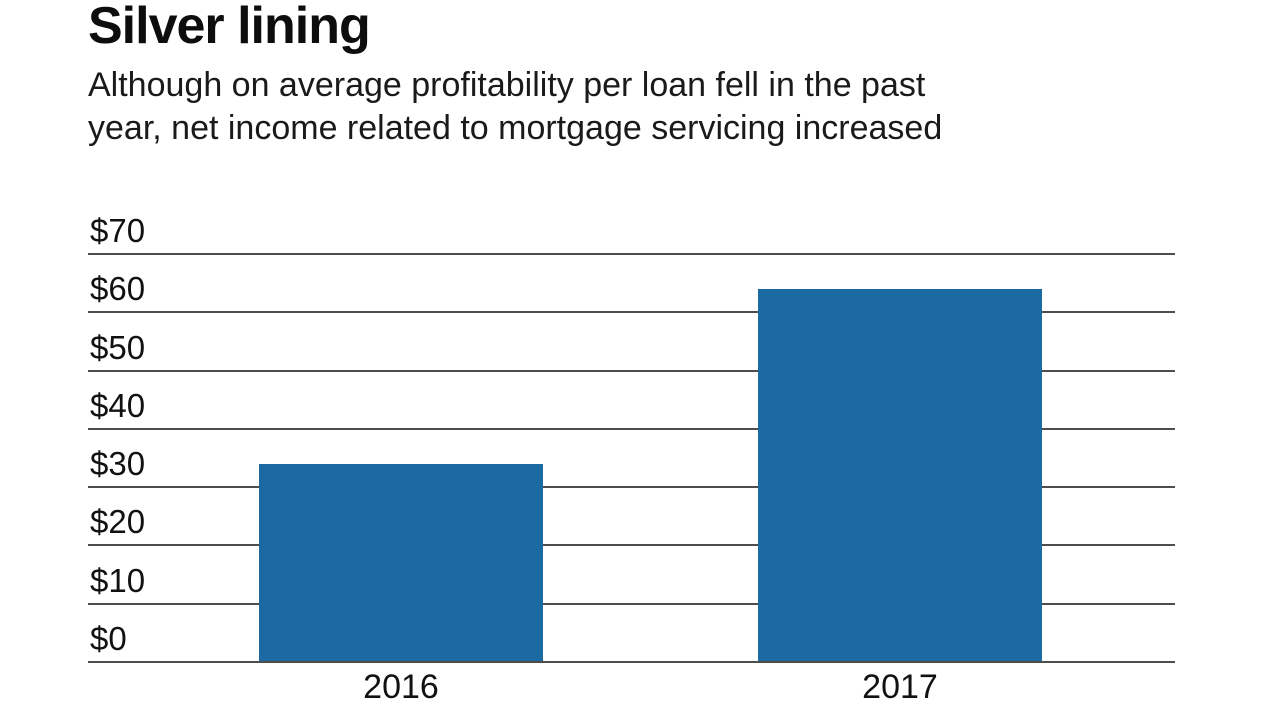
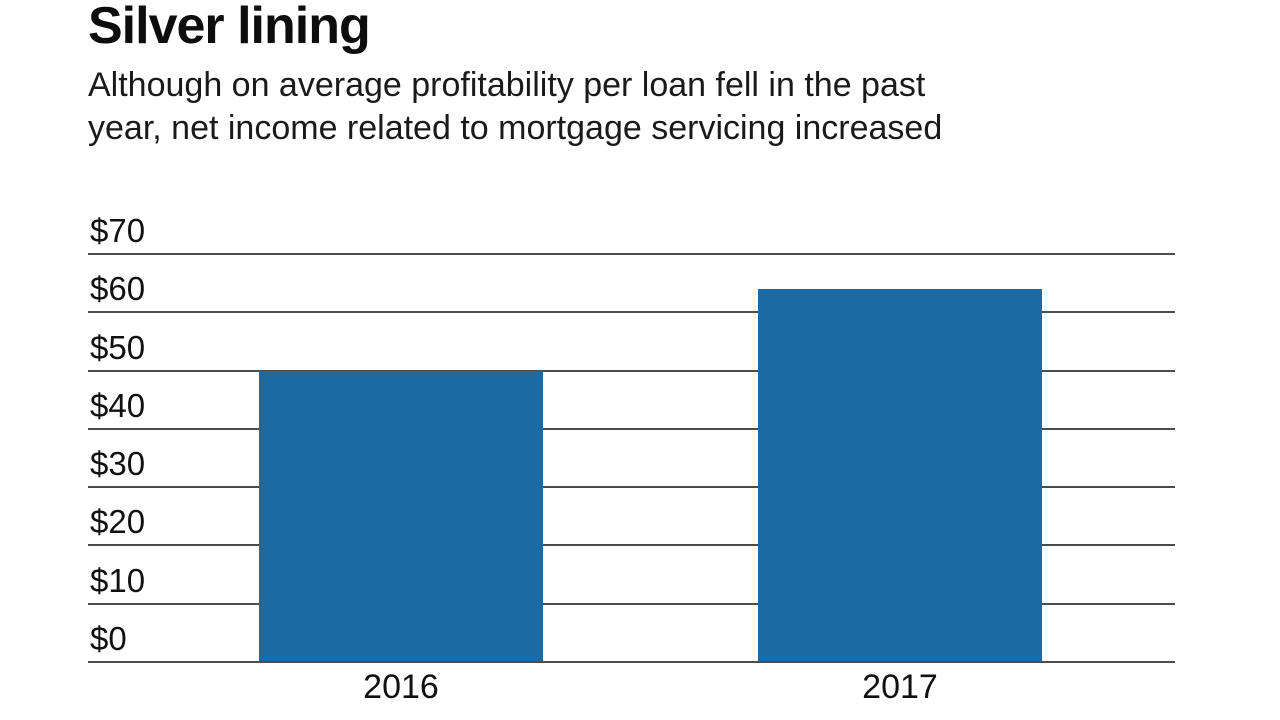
2016: $34 -> $50
